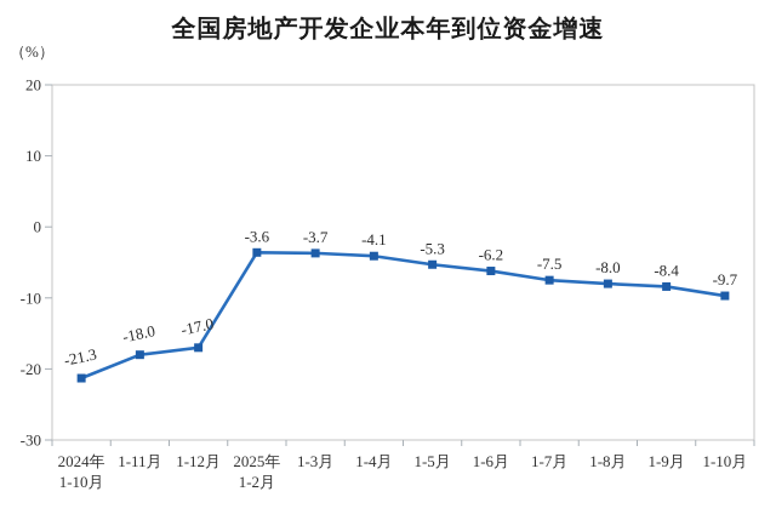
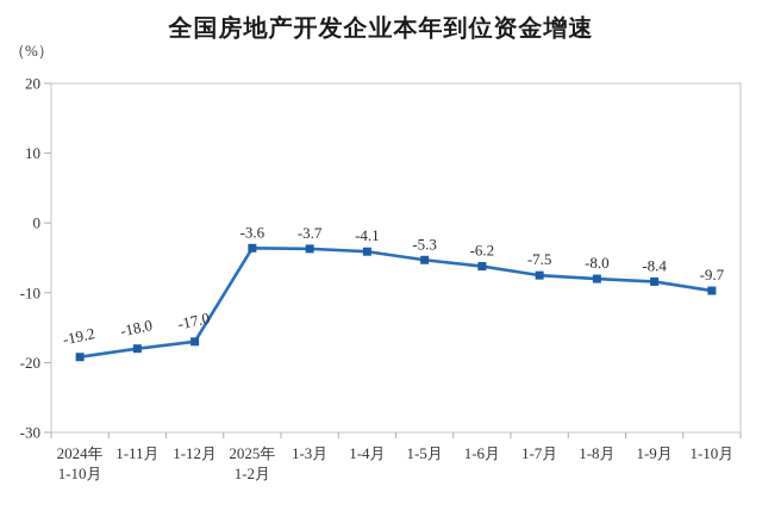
2024年 1-10月: -21.3 -> -19.2
